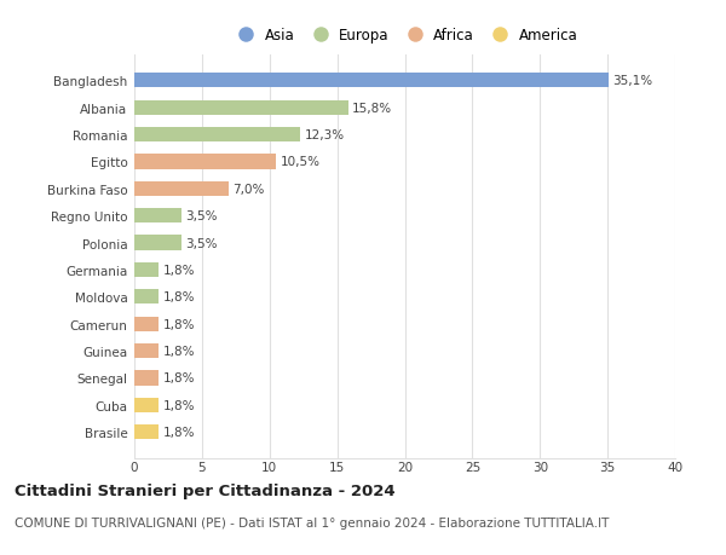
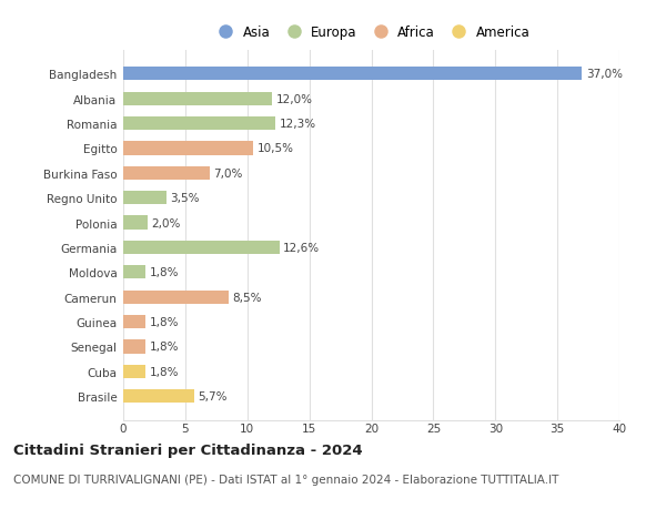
Bangladesh: 35,1% -> 37,0%
Albania: 15,8% -> 12,0%
Polonia: 3,5% -> 2,0%
Germania: 1,8% -> 12,6%
Camerun: 1,8% -> 8,5%
Brasile: 1,8% -> 5,7%
